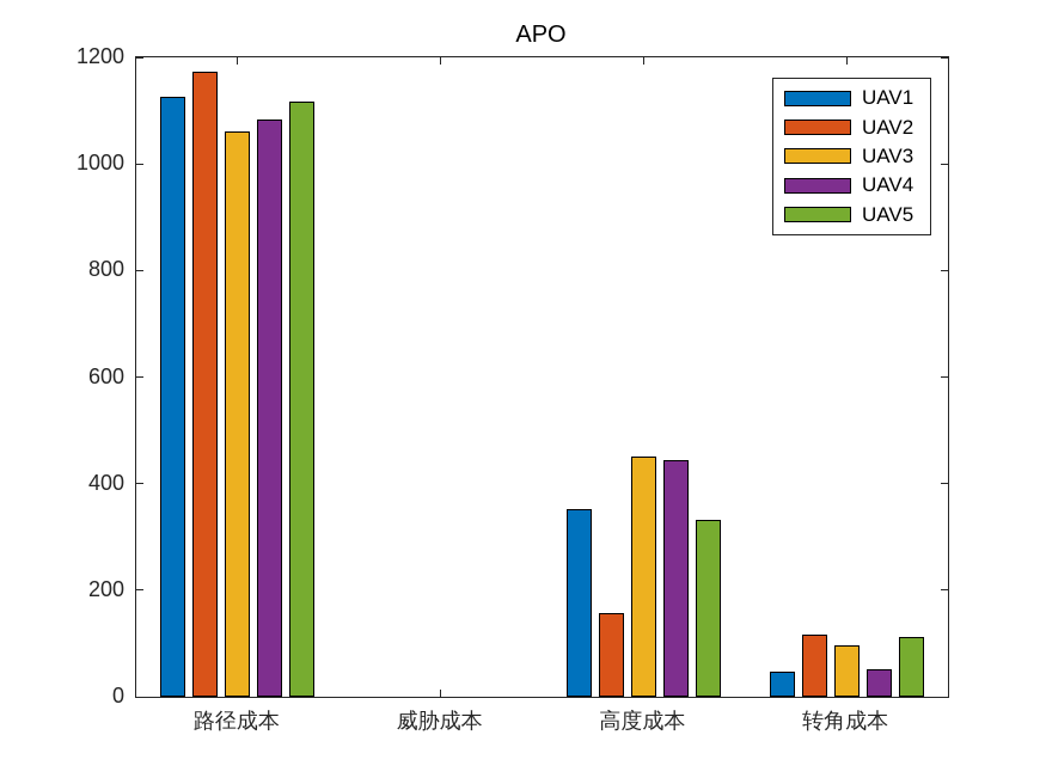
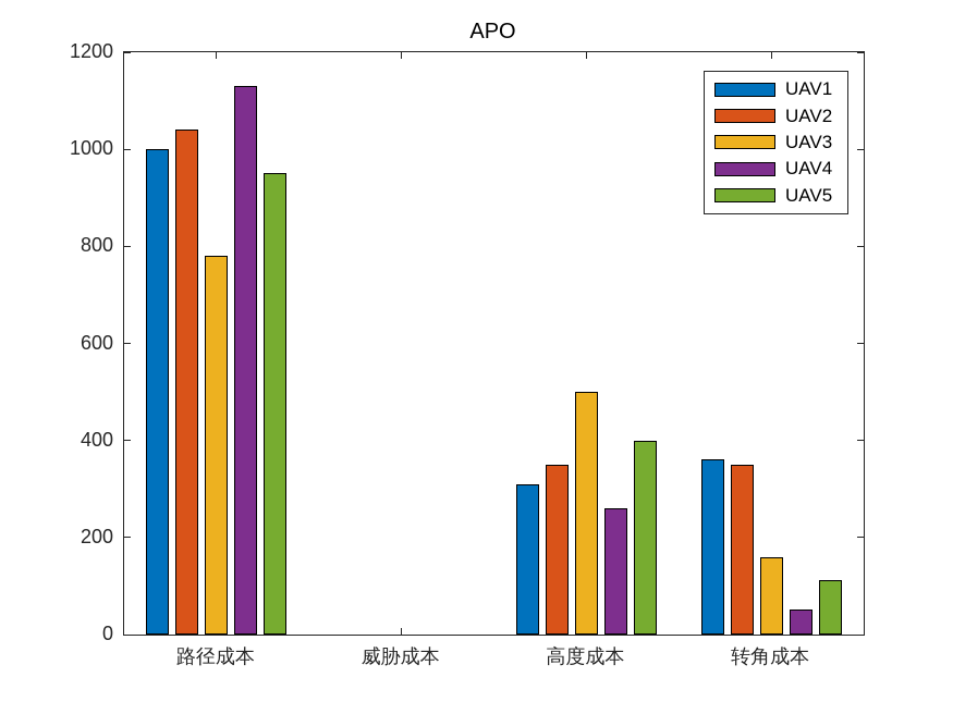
UAV1/路径成本: 1120 -> 1000
UAV2/路径成本: 1170 -> 1040
UAV3/路径成本: 1060 -> 780
UAV4/路径成本: 1080 -> 1130
UAV5/路径成本: 1120 -> 950
UAV1/高度成本: 350 -> 310
UAV2/高度成本: 160 -> 350
UAV3/高度成本: 450 -> 500
UAV4/高度成本: 440 -> 260
UAV5/高度成本: 330 -> 400
UAV1/转角成本: 50 -> 360
UAV2/转角成本: 120 -> 350
UAV3/转角成本: 100 -> 160
